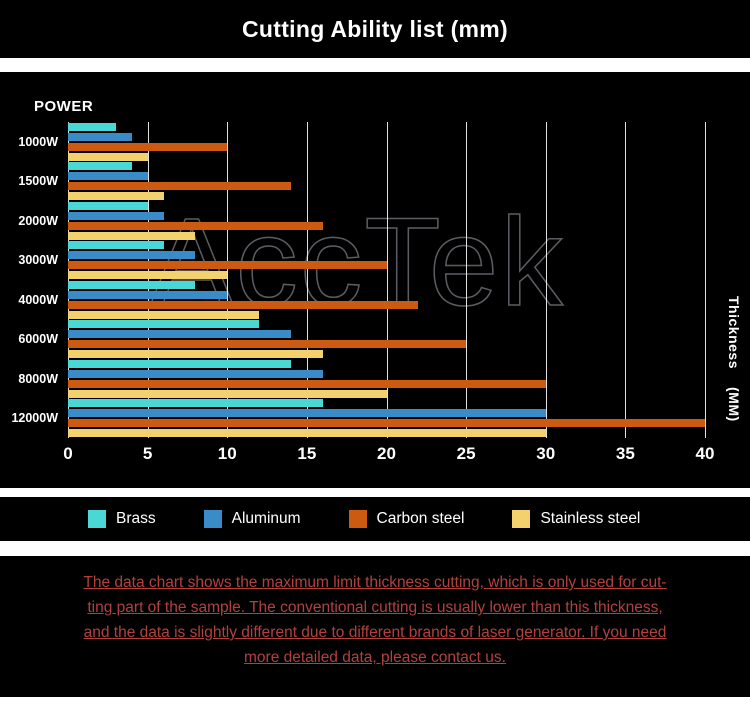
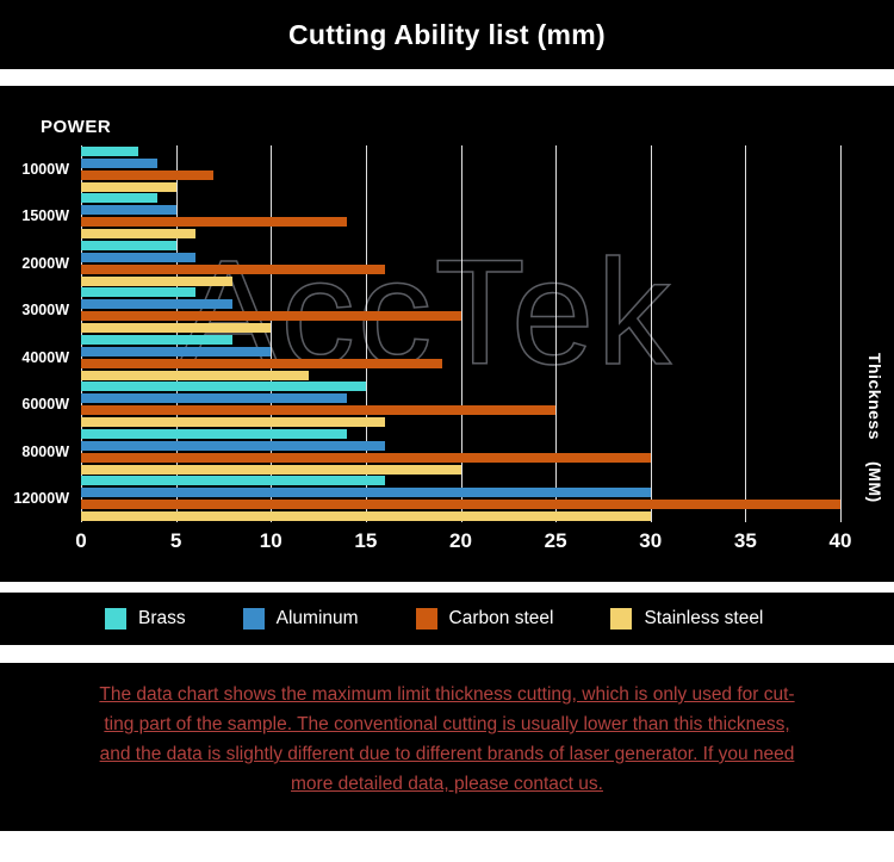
Carbon steel/1000W: 10 -> 7
Carbon steel/4000W: 22 -> 19
Brass/6000W: 12 -> 15
